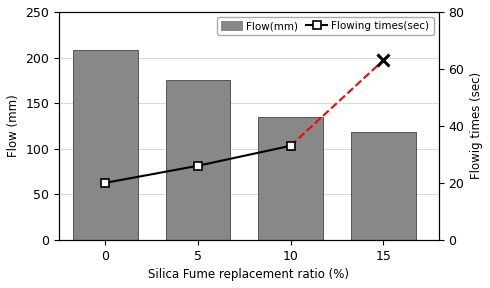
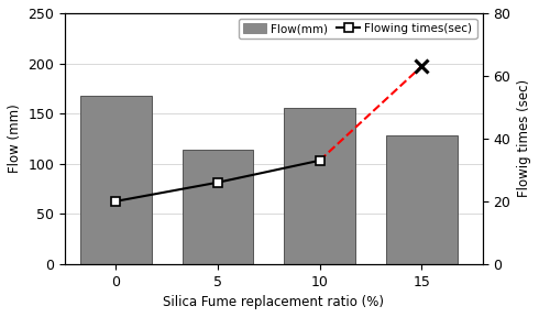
Flow(mm)/0: 208 -> 168
Flow(mm)/5: 175 -> 114
Flow(mm)/10: 135 -> 156
Flow(mm)/15: 118 -> 128
